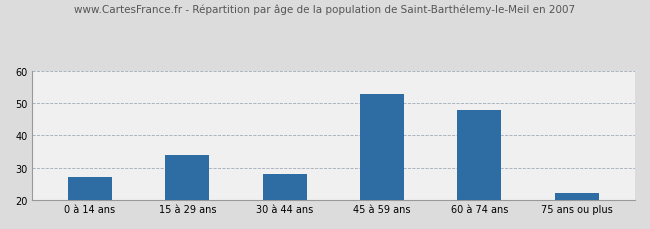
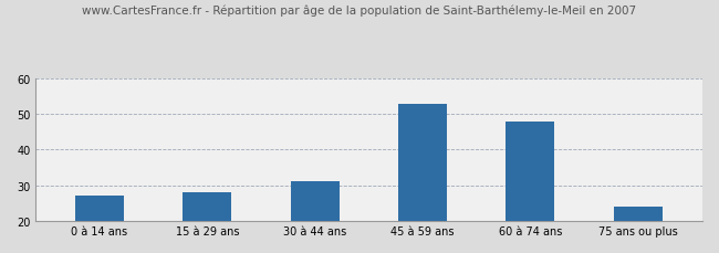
15 à 29 ans: 34 -> 28
30 à 44 ans: 28 -> 31
75 ans ou plus: 22 -> 24
